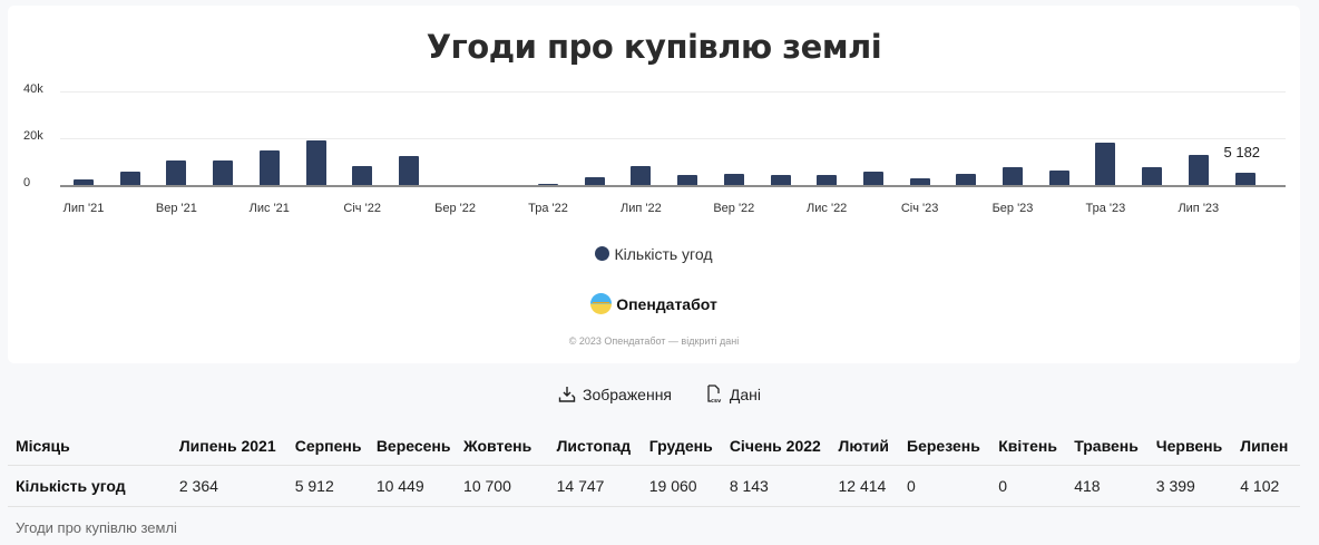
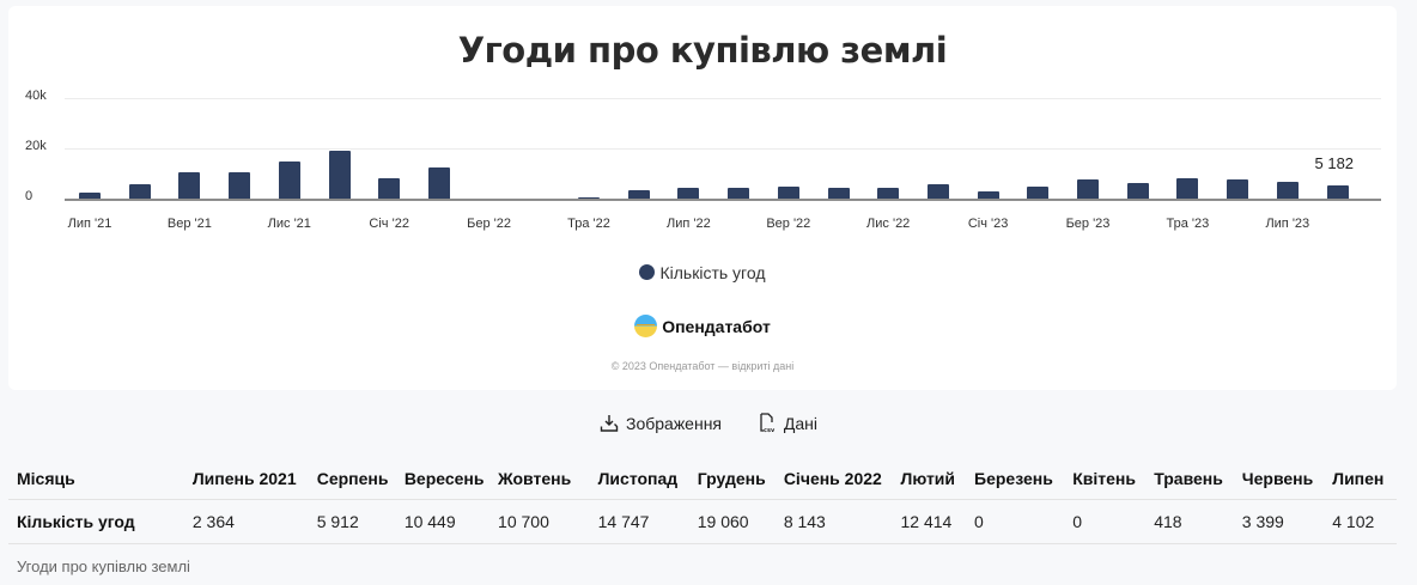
Лип '22: 8k -> 4k
Тра '23: 18k -> 8k
Лип '23: 13k -> 7k
